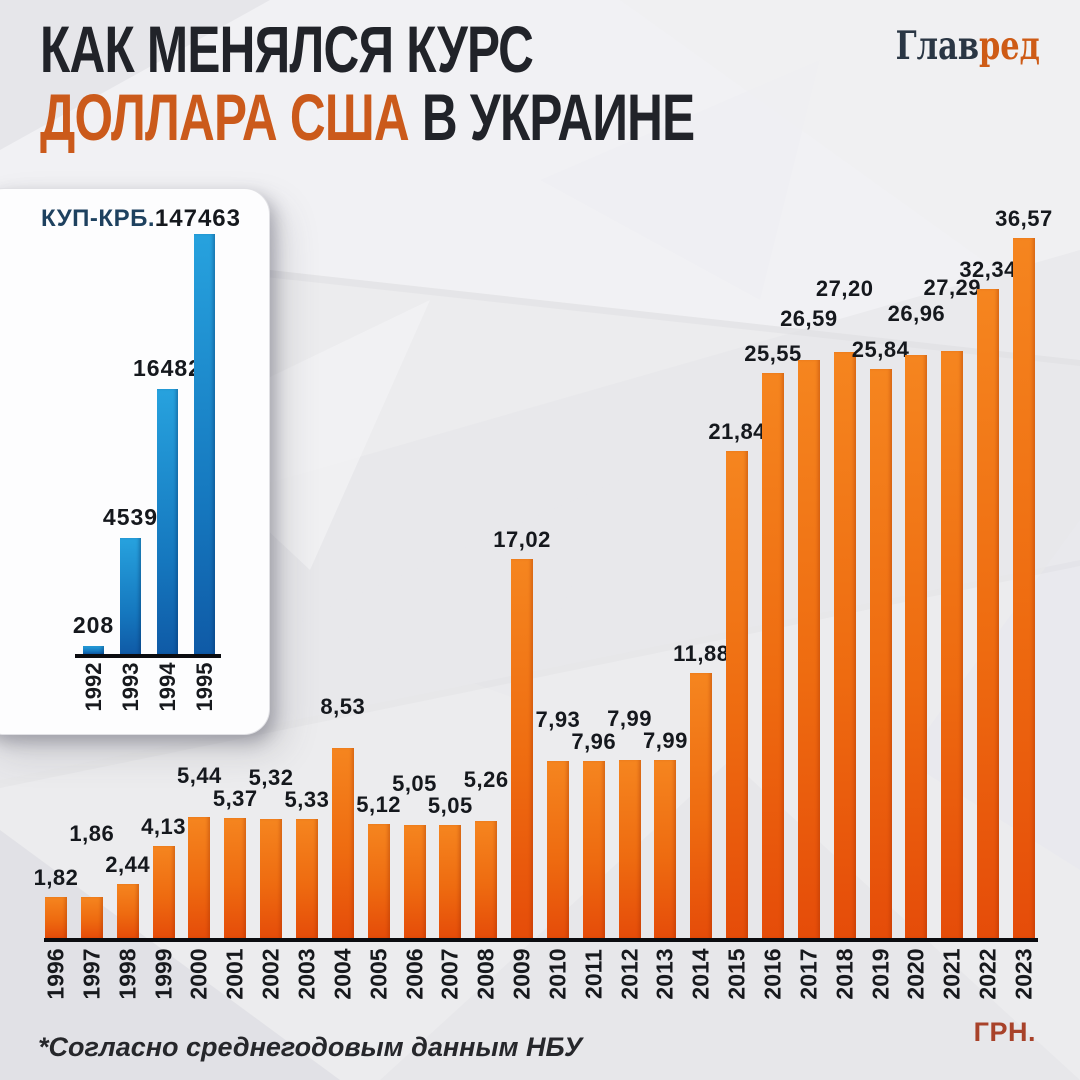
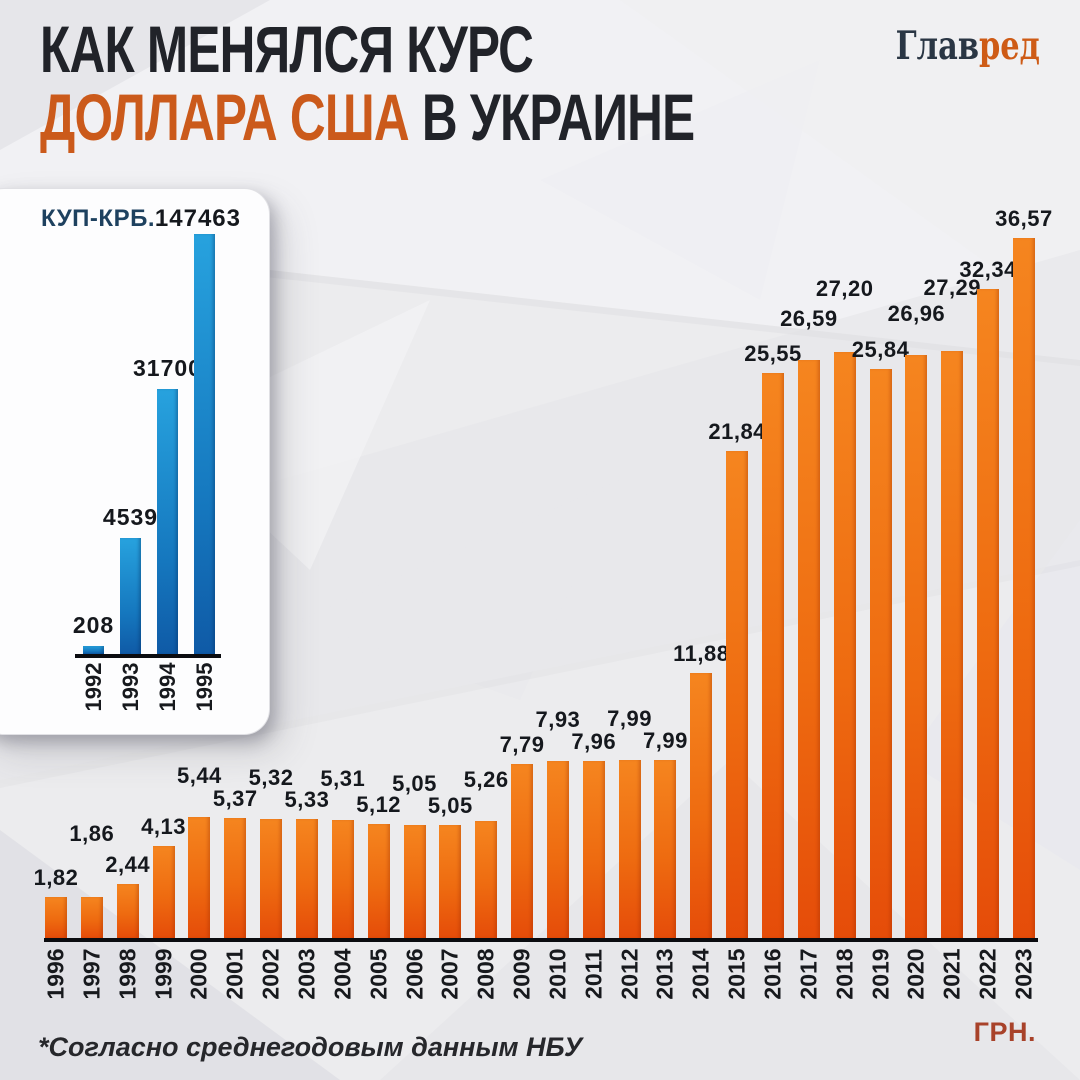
КУП-КРБ./1994: 16482 -> 31700
КАК МЕНЯЛСЯ КУРС ДОЛЛАРА США В УКРАИНЕ/2004: 8,53 -> 5,31
КАК МЕНЯЛСЯ КУРС ДОЛЛАРА США В УКРАИНЕ/2009: 17,02 -> 7,79
